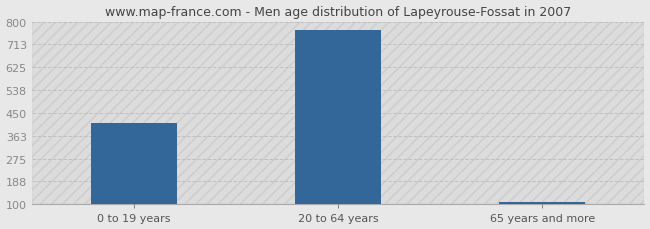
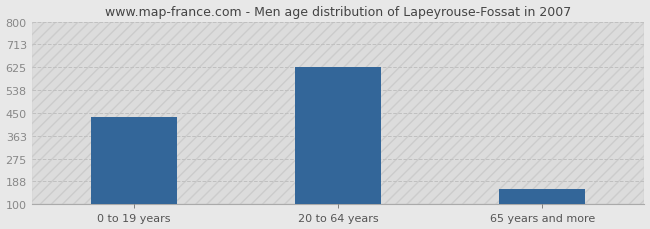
0 to 19 years: 413 -> 435
20 to 64 years: 769 -> 625
65 years and more: 108 -> 160
